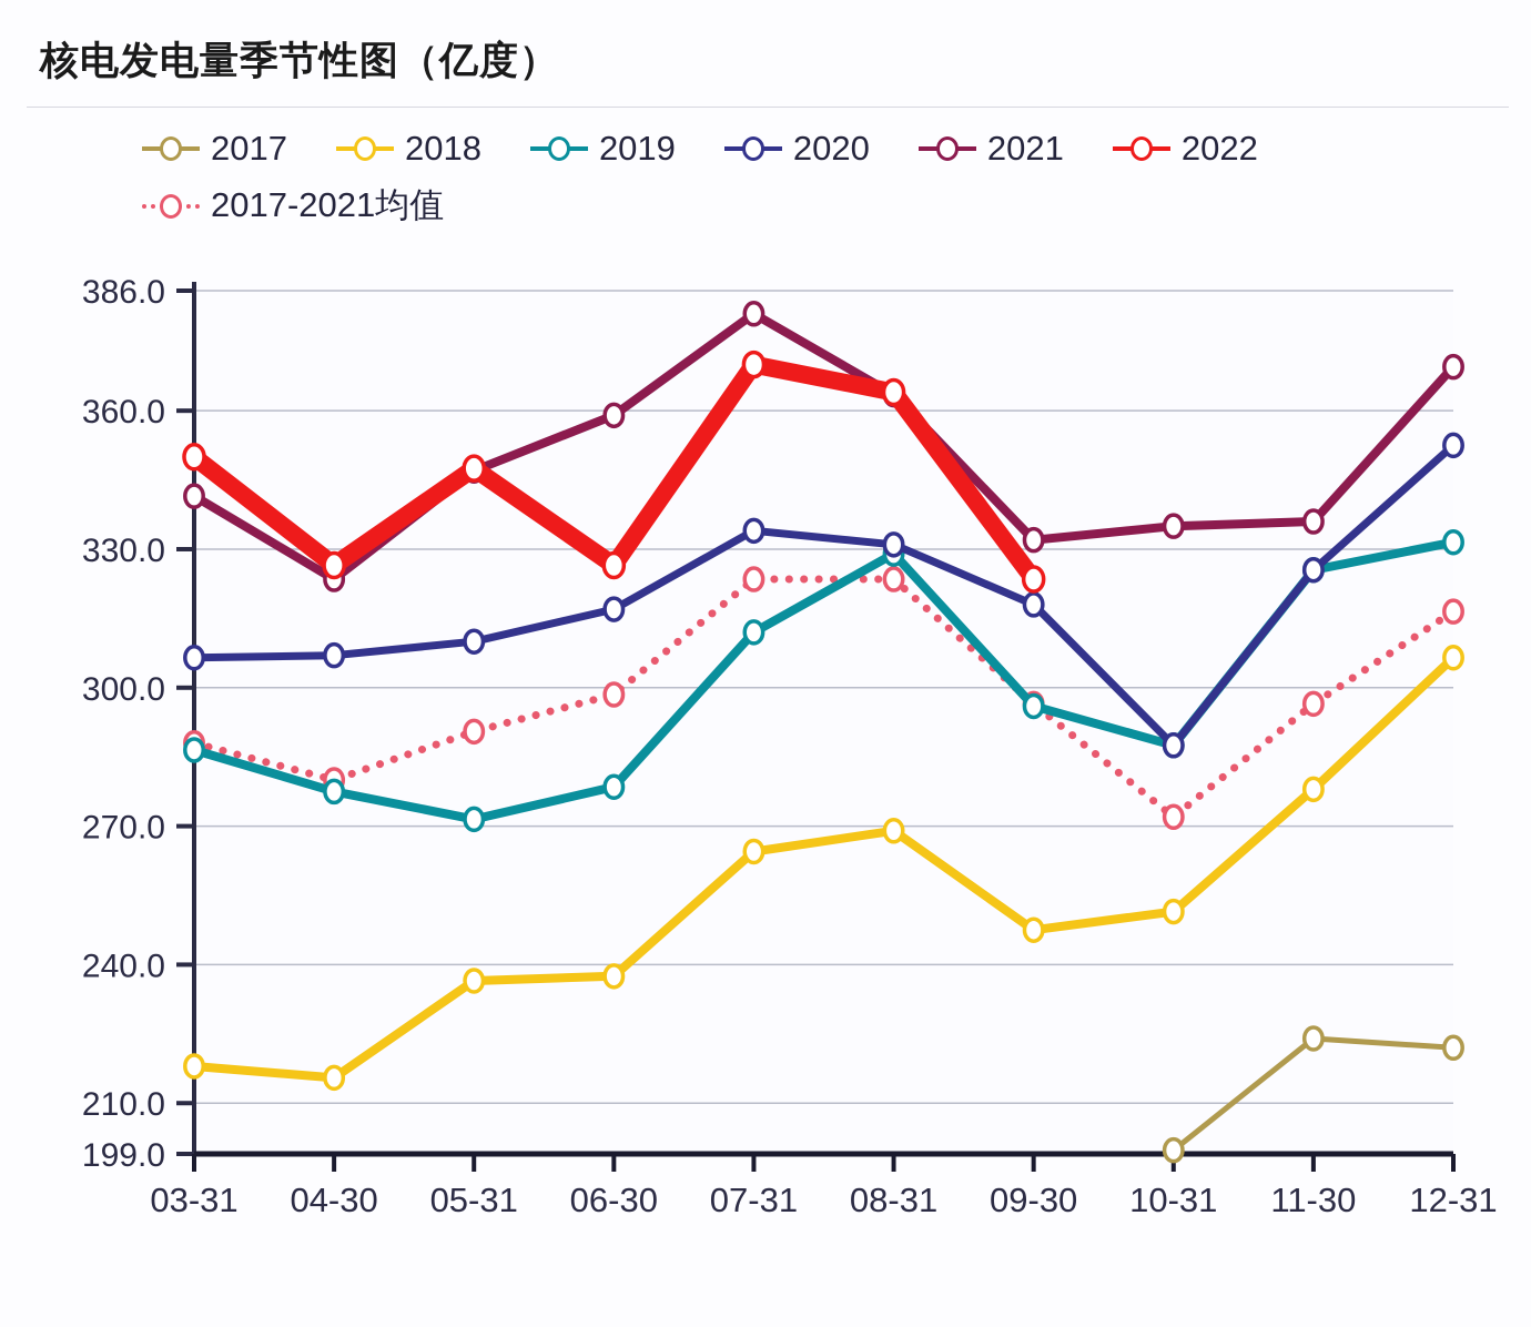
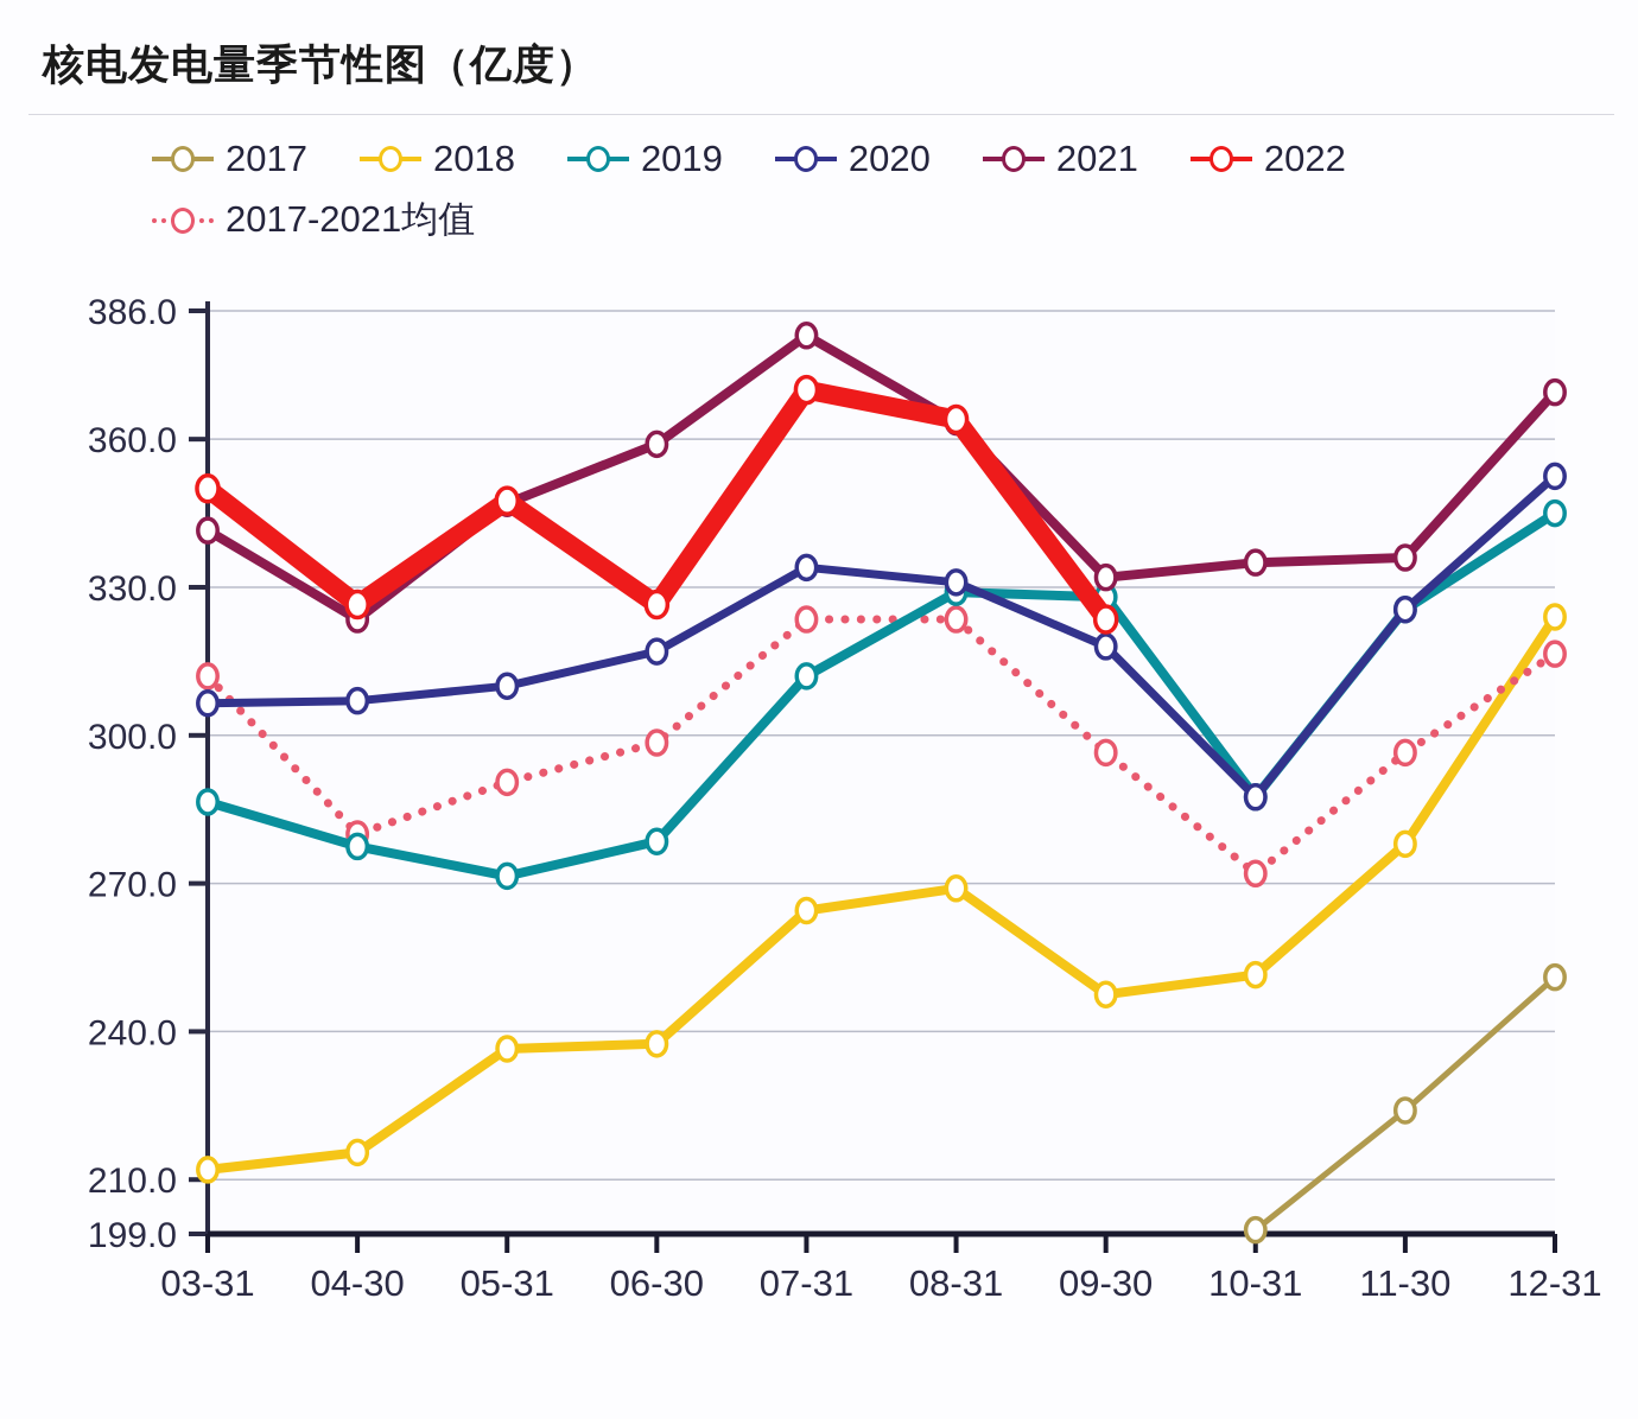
2018/03-31: 218 -> 212
2017-2021均值/03-31: 288 -> 312
2019/09-30: 296 -> 328
2017/12-31: 222 -> 251
2018/12-31: 306 -> 324
2019/12-31: 332 -> 345
